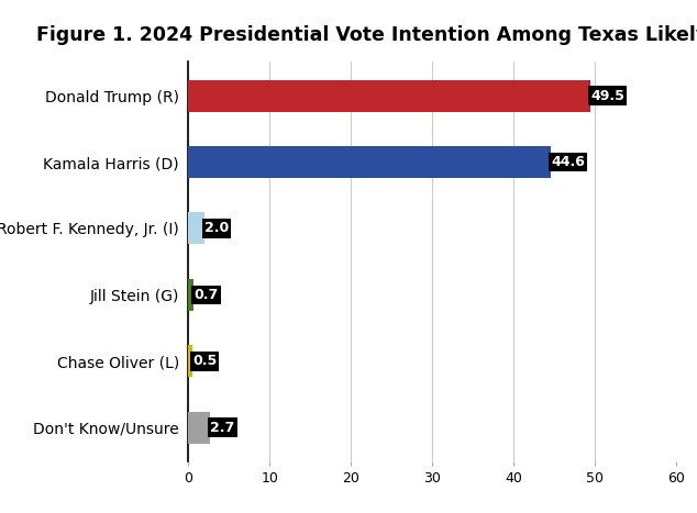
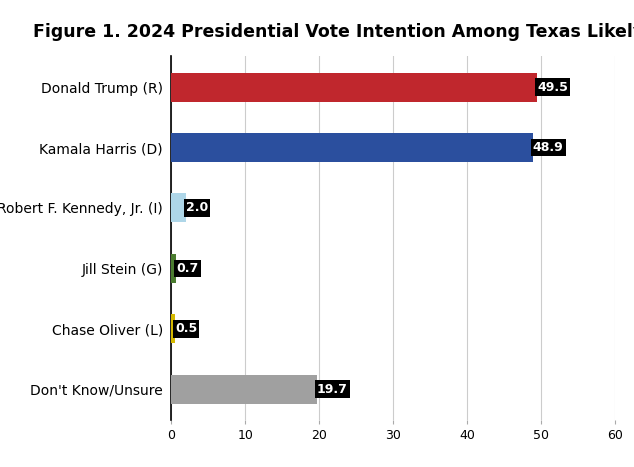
Kamala Harris (D): 44.6 -> 48.9
Don't Know/Unsure: 2.7 -> 19.7
